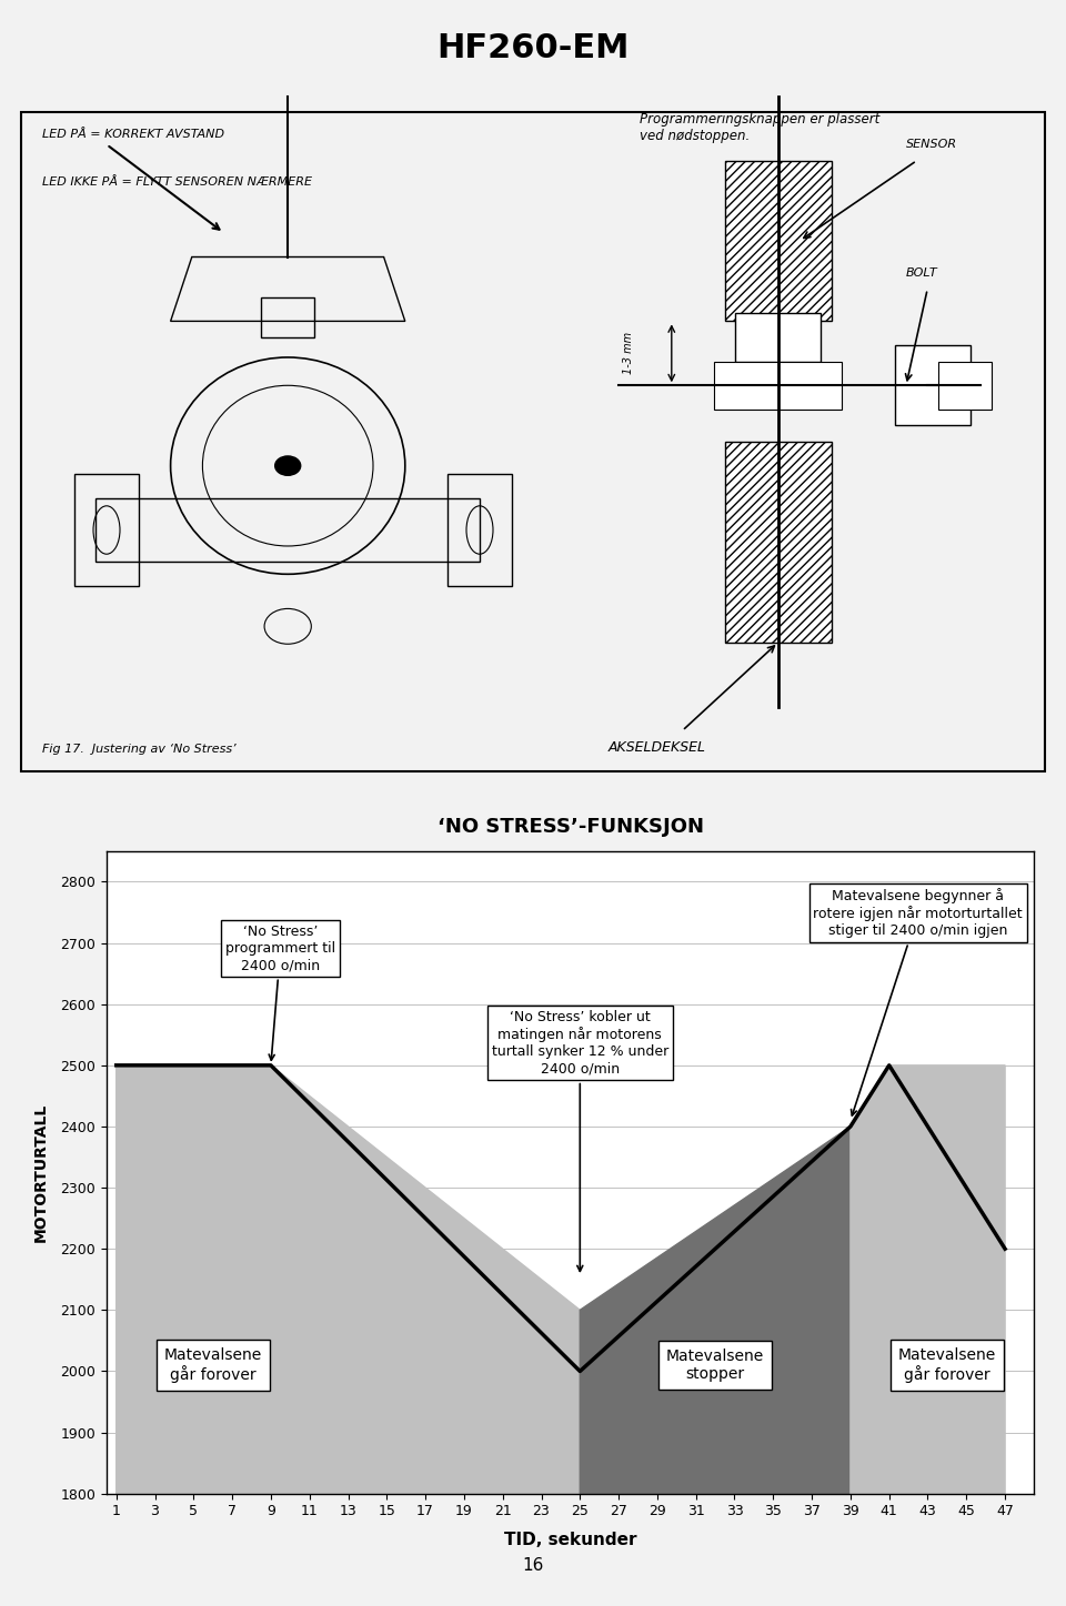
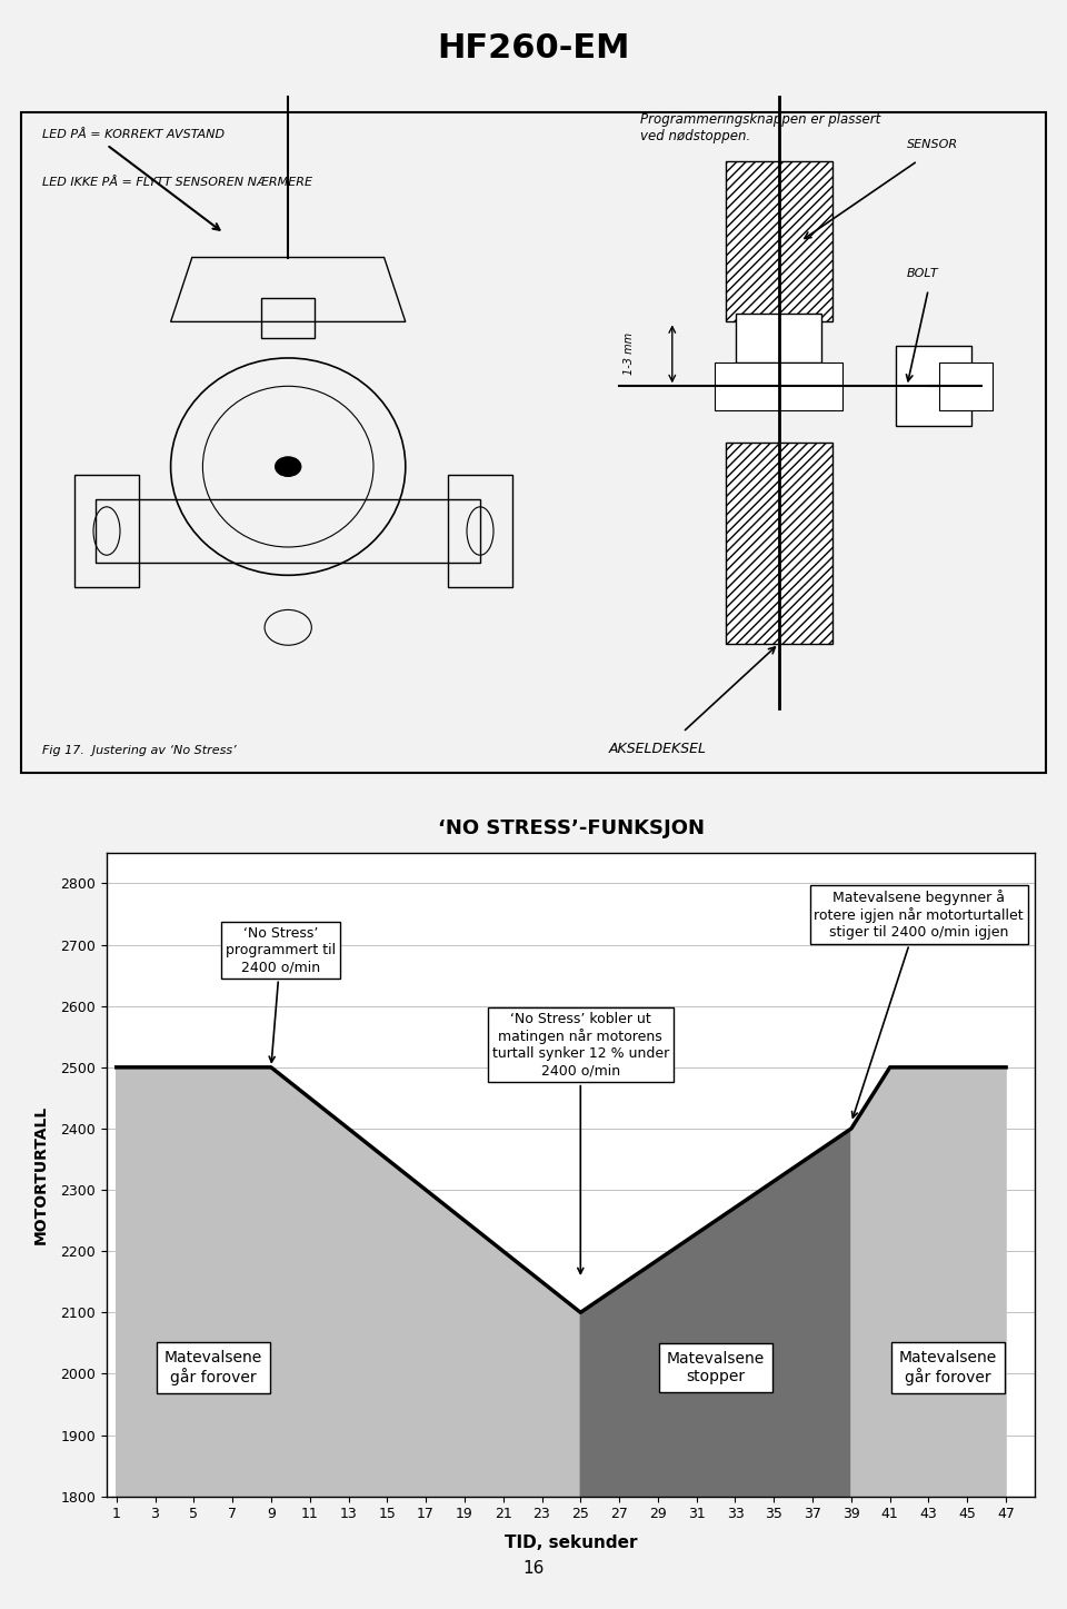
25: 2000 -> 2100
47: 2200 -> 2500
